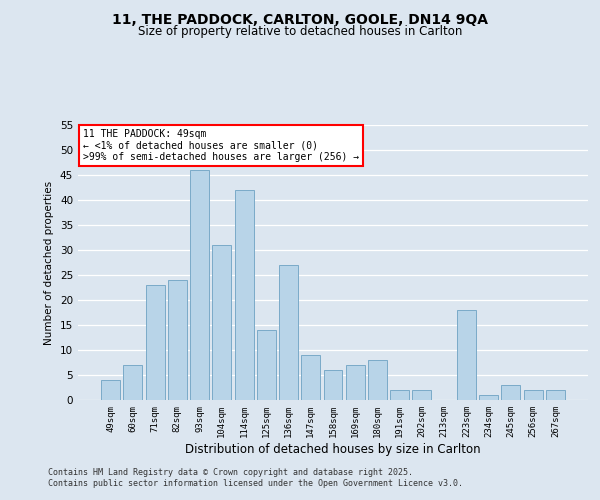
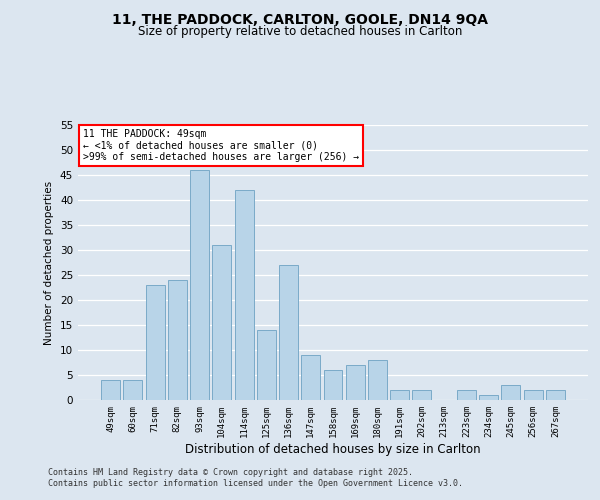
60sqm: 7 -> 4
223sqm: 18 -> 2
